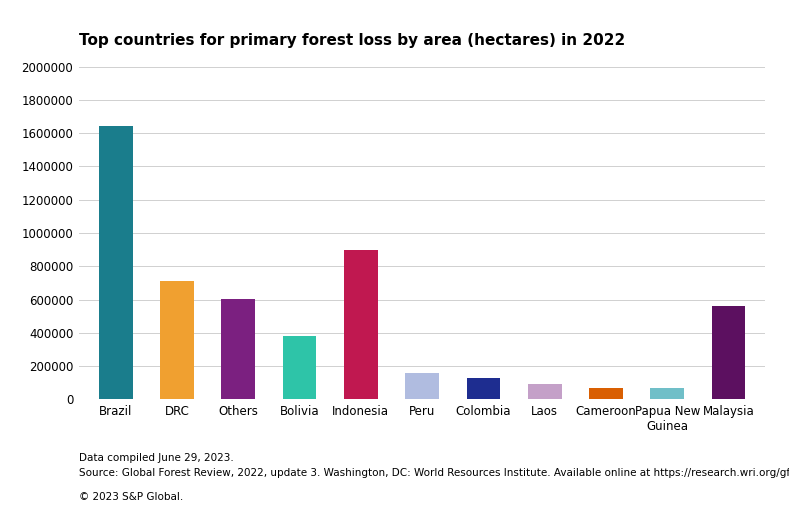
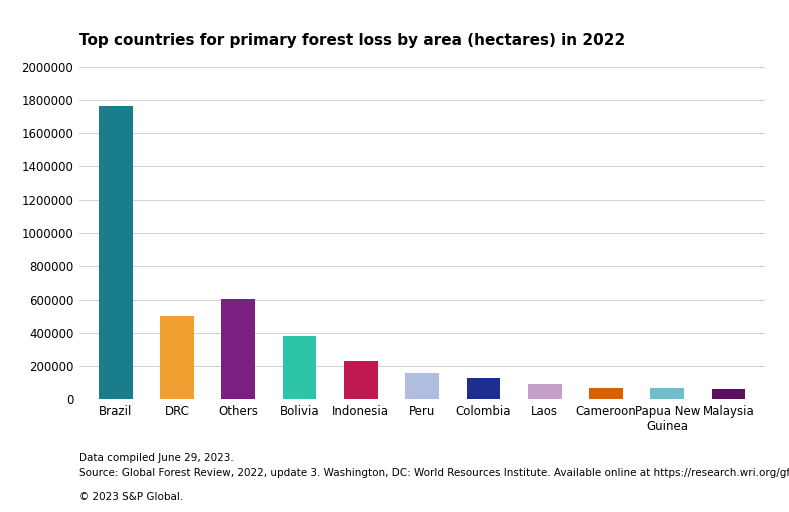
Brazil: 1640000 -> 1760000
DRC: 710000 -> 500000
Indonesia: 900000 -> 230000
Malaysia: 560000 -> 60000
